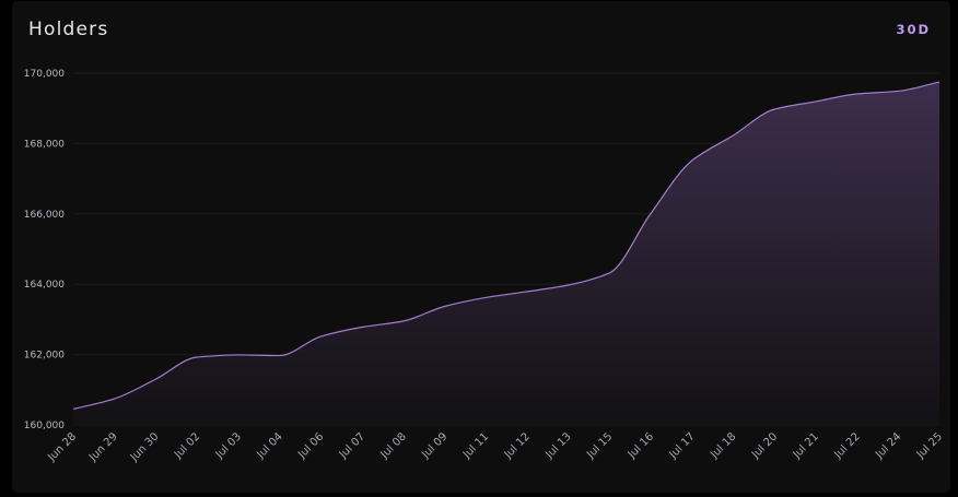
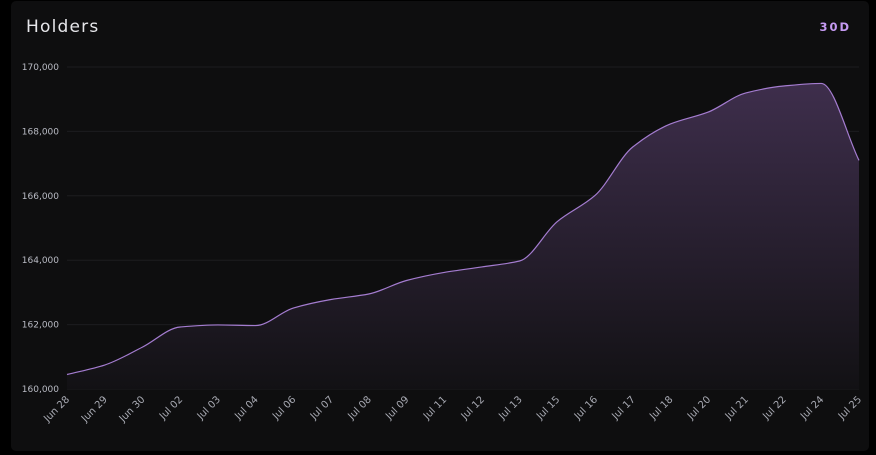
Jul 15: 164300 -> 165200
Jul 20: 169000 -> 168600
Jul 25: 169800 -> 167100
